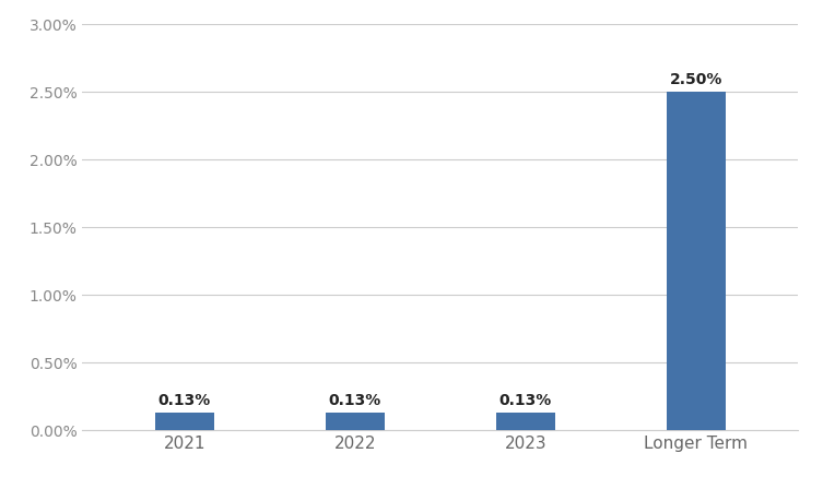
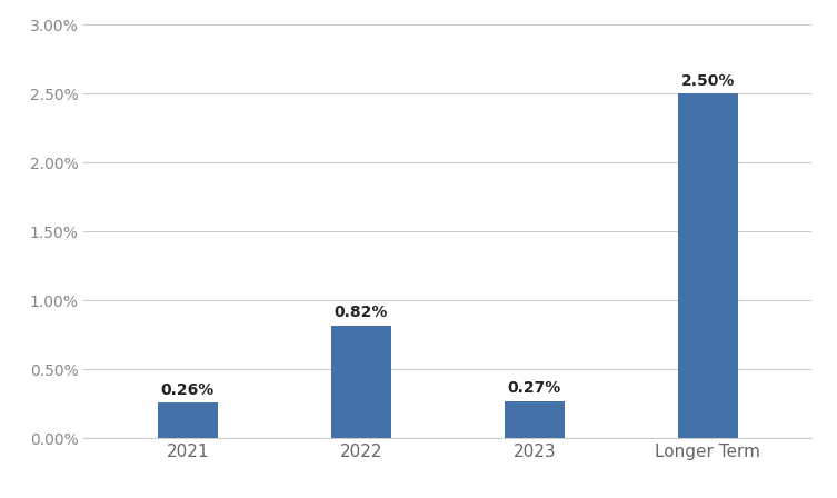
2021: 0.13% -> 0.26%
2022: 0.13% -> 0.82%
2023: 0.13% -> 0.27%
